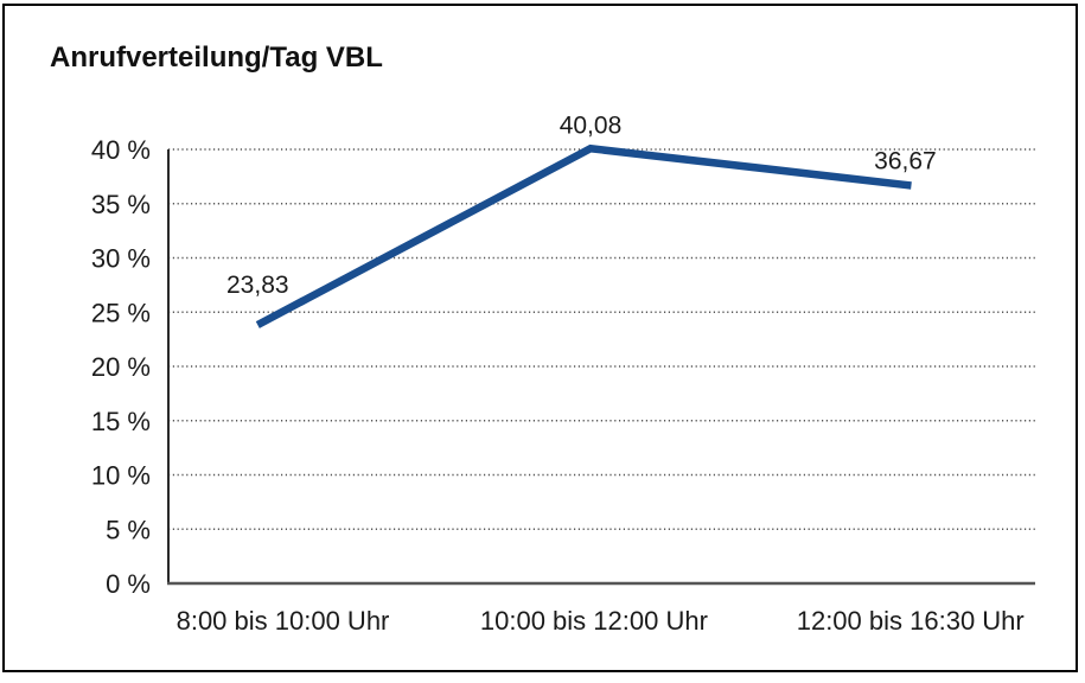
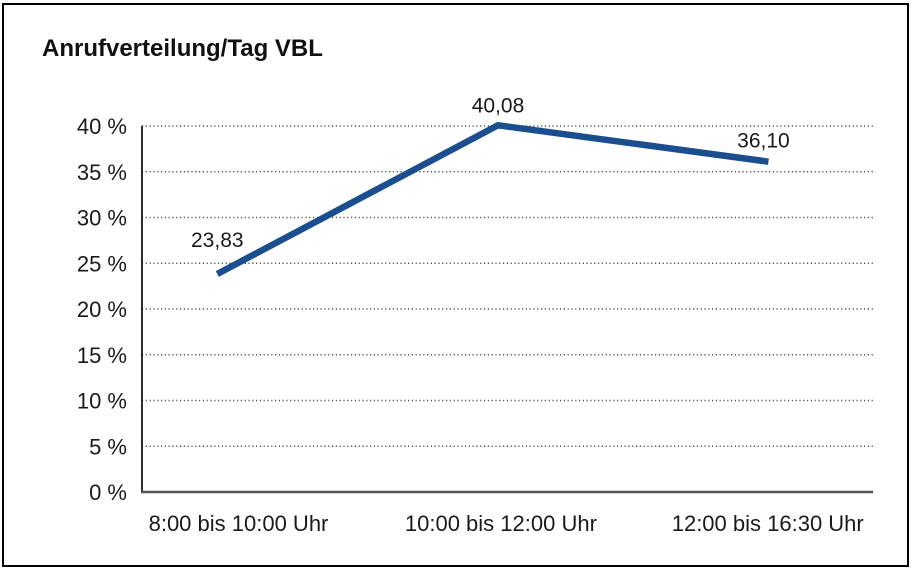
12:00 bis 16:30 Uhr: 36,67 -> 36,10
